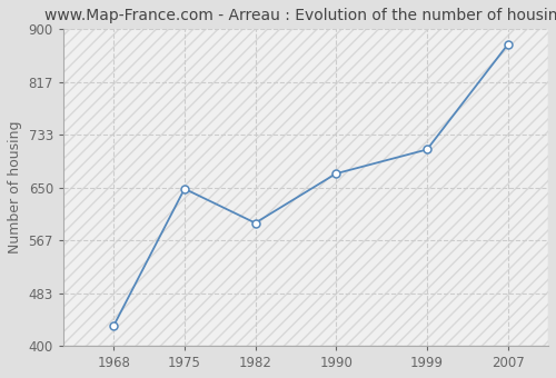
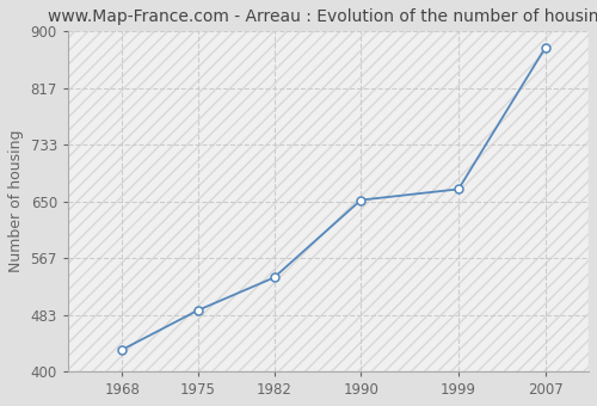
1975: 648 -> 490
1982: 594 -> 538
1990: 672 -> 652
1999: 710 -> 668
